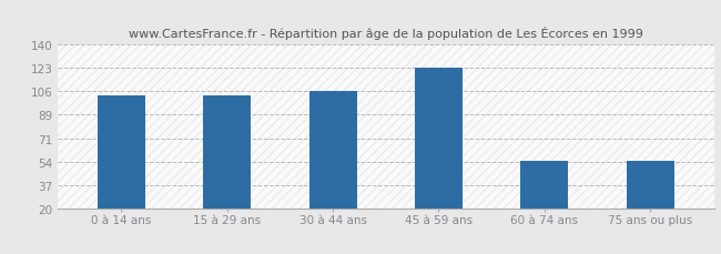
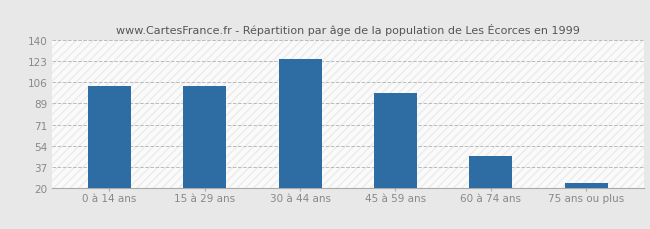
30 à 44 ans: 106 -> 125
45 à 59 ans: 123 -> 97
60 à 74 ans: 55 -> 46
75 ans ou plus: 55 -> 24
